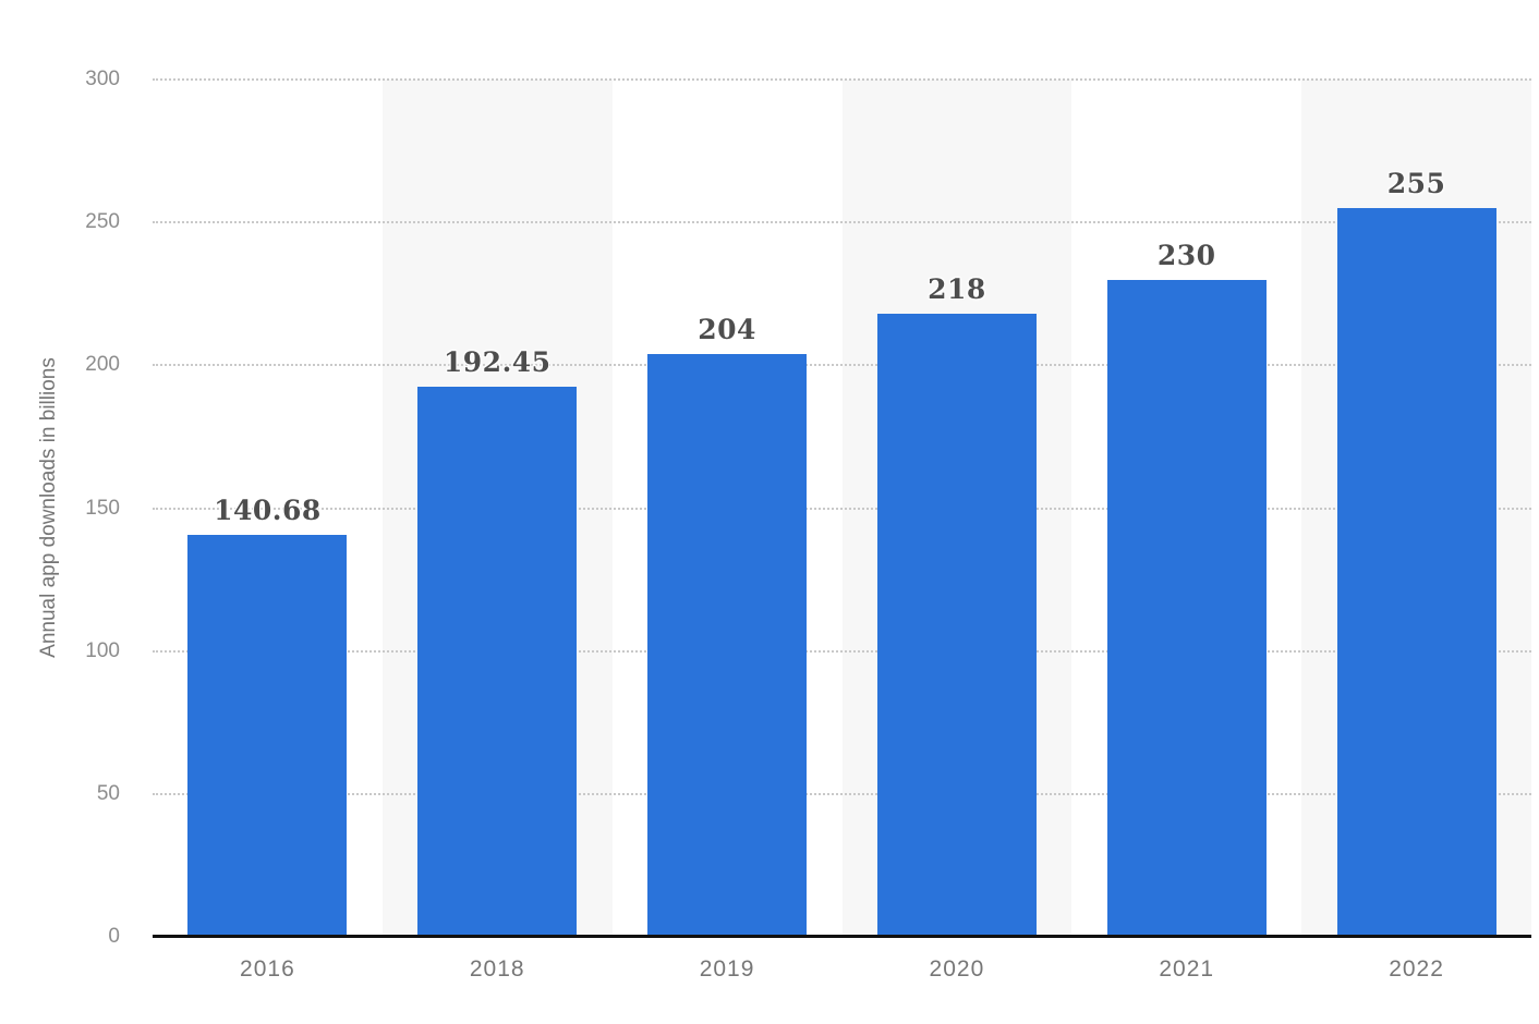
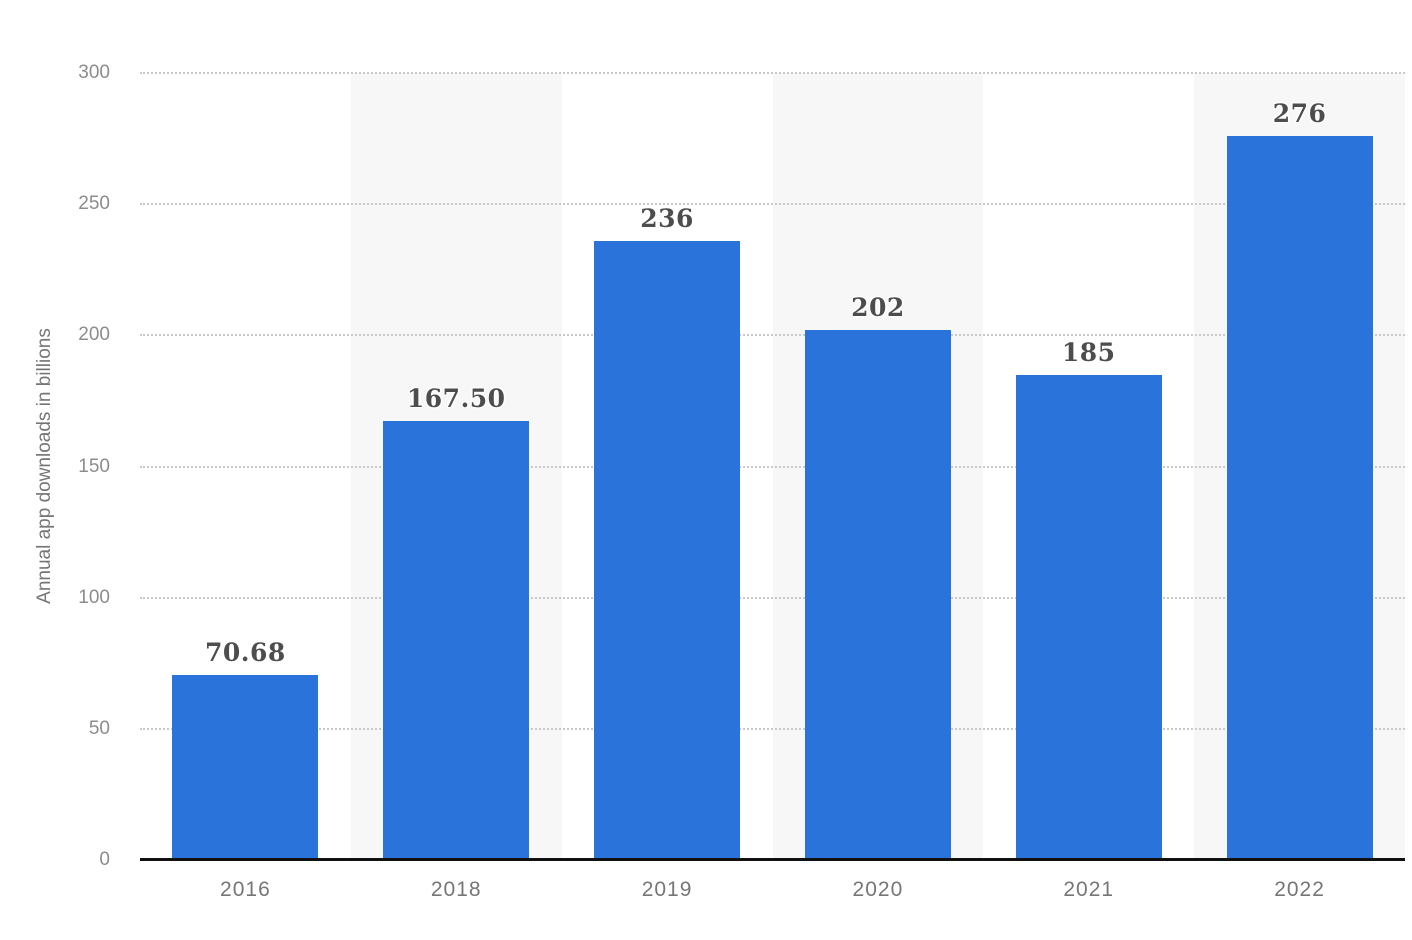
2016: 140.68 -> 70.68
2018: 192.45 -> 167.50
2019: 204 -> 236
2020: 218 -> 202
2021: 230 -> 185
2022: 255 -> 276
